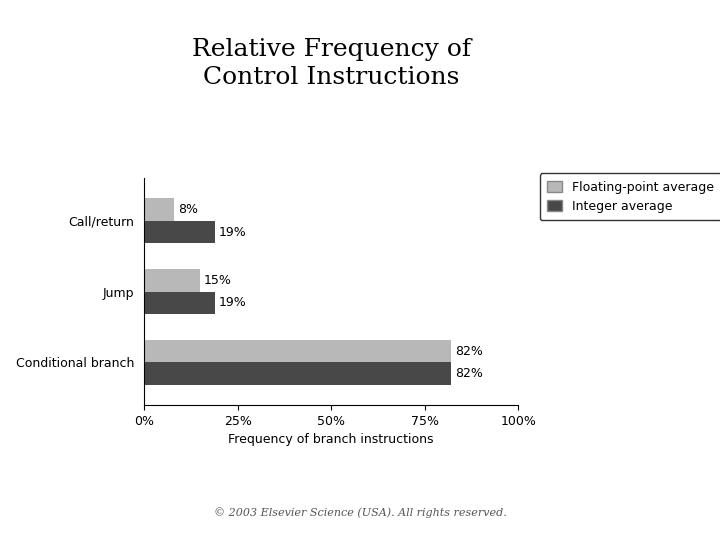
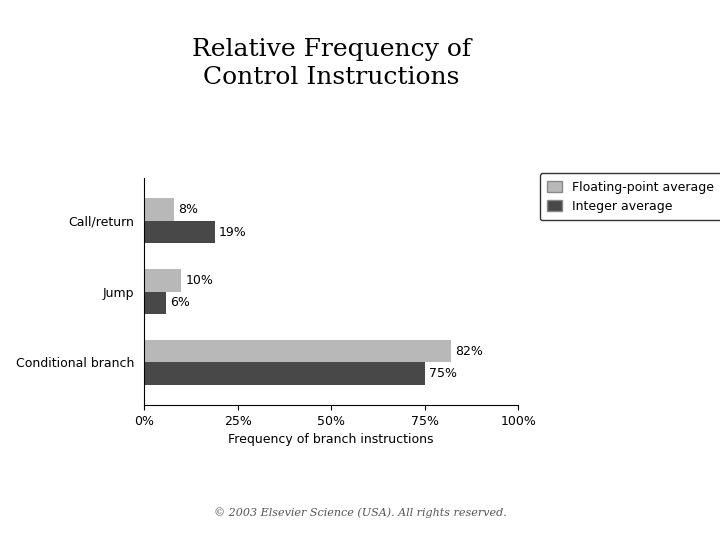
Floating-point average/Jump: 15% -> 10%
Integer average/Jump: 19% -> 6%
Integer average/Conditional branch: 82% -> 75%
